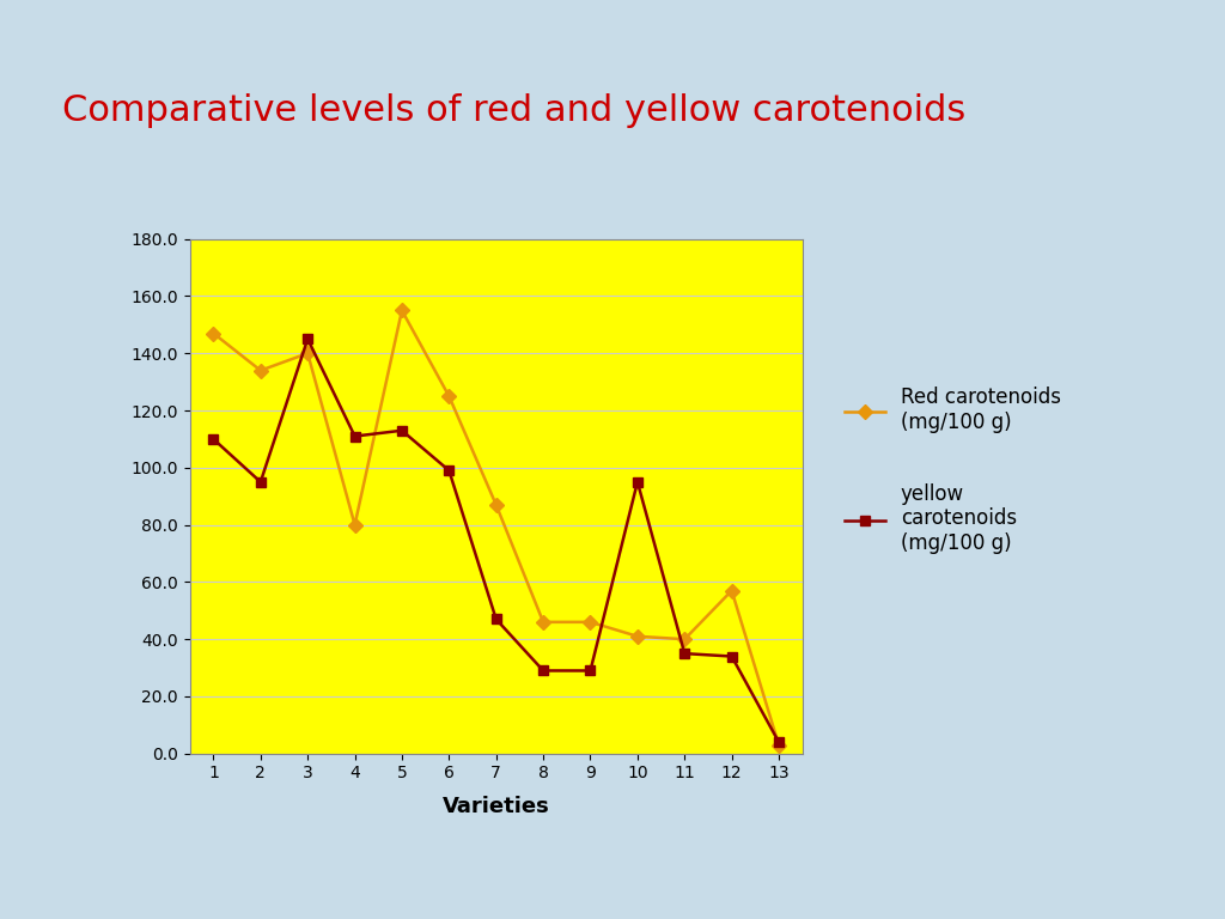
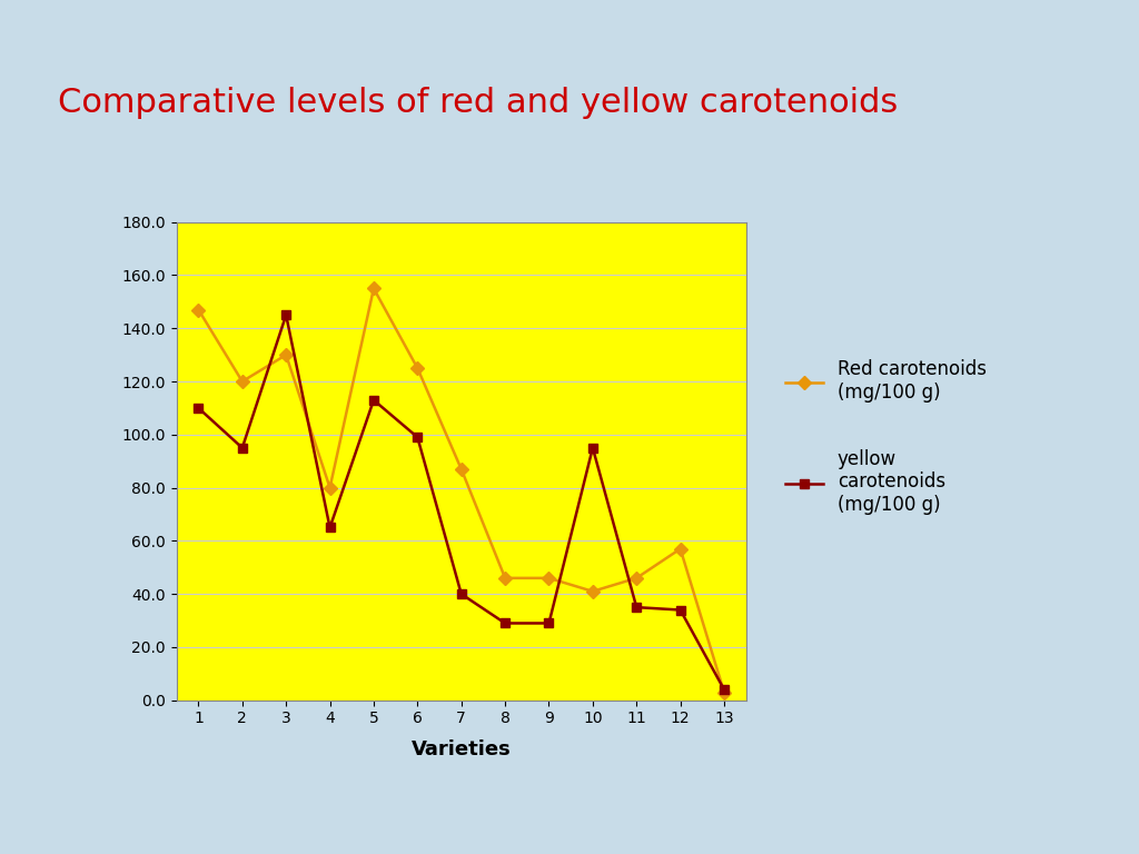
Red carotenoids (mg/100 g)/2: 134 -> 120
Red carotenoids (mg/100 g)/3: 140 -> 130
yellow carotenoids (mg/100 g)/4: 111 -> 65
yellow carotenoids (mg/100 g)/7: 47 -> 40
Red carotenoids (mg/100 g)/11: 40 -> 46
